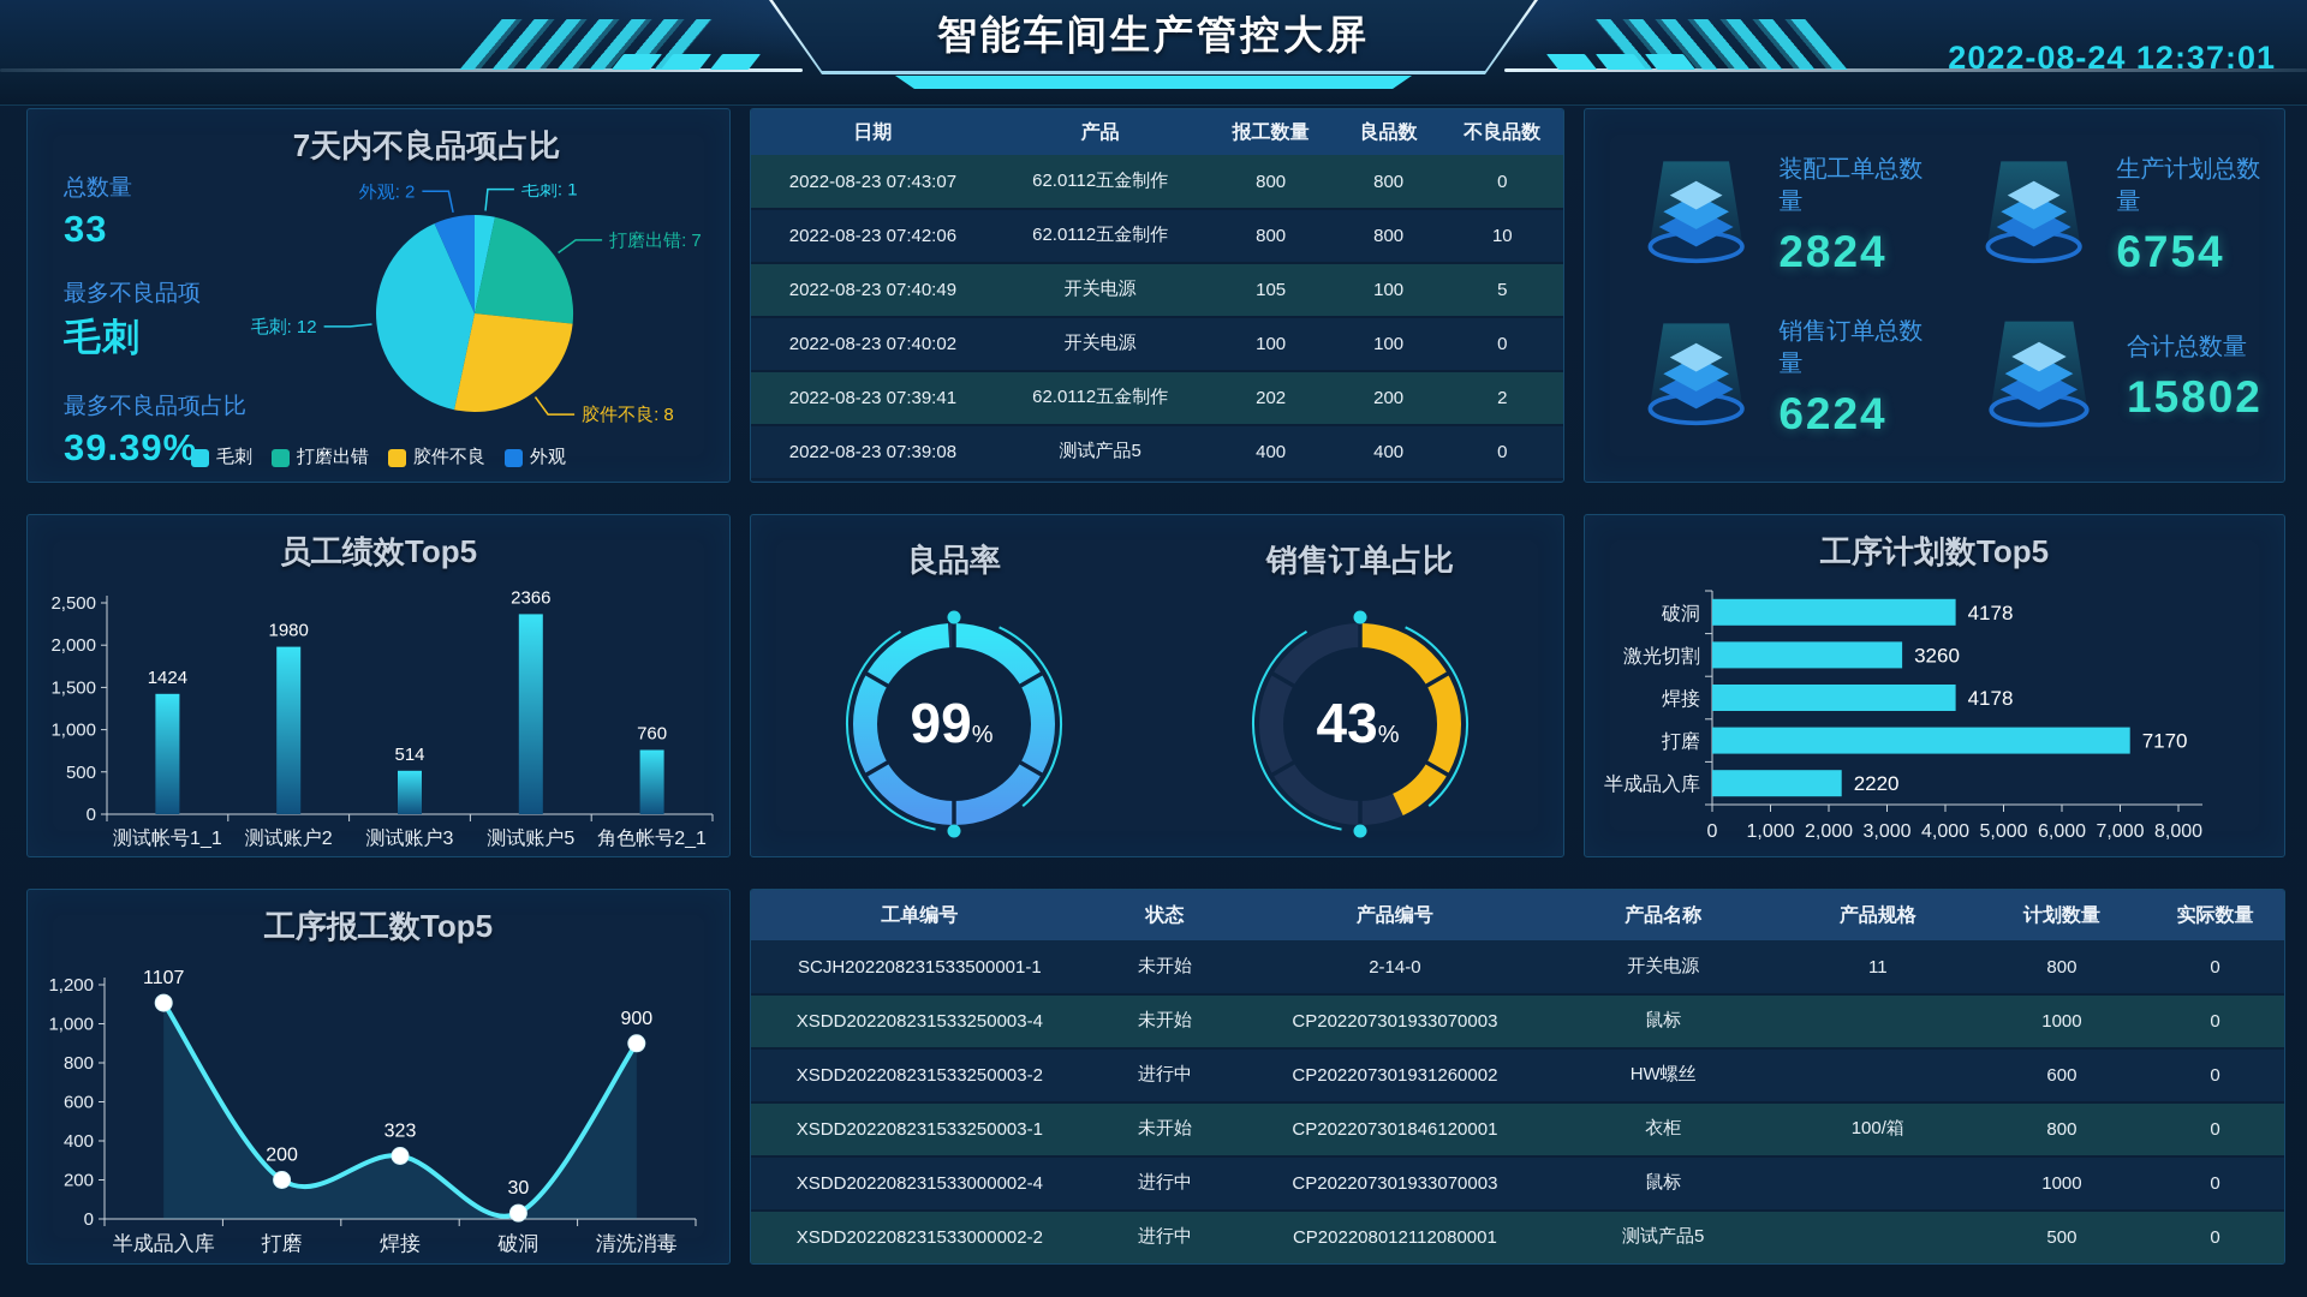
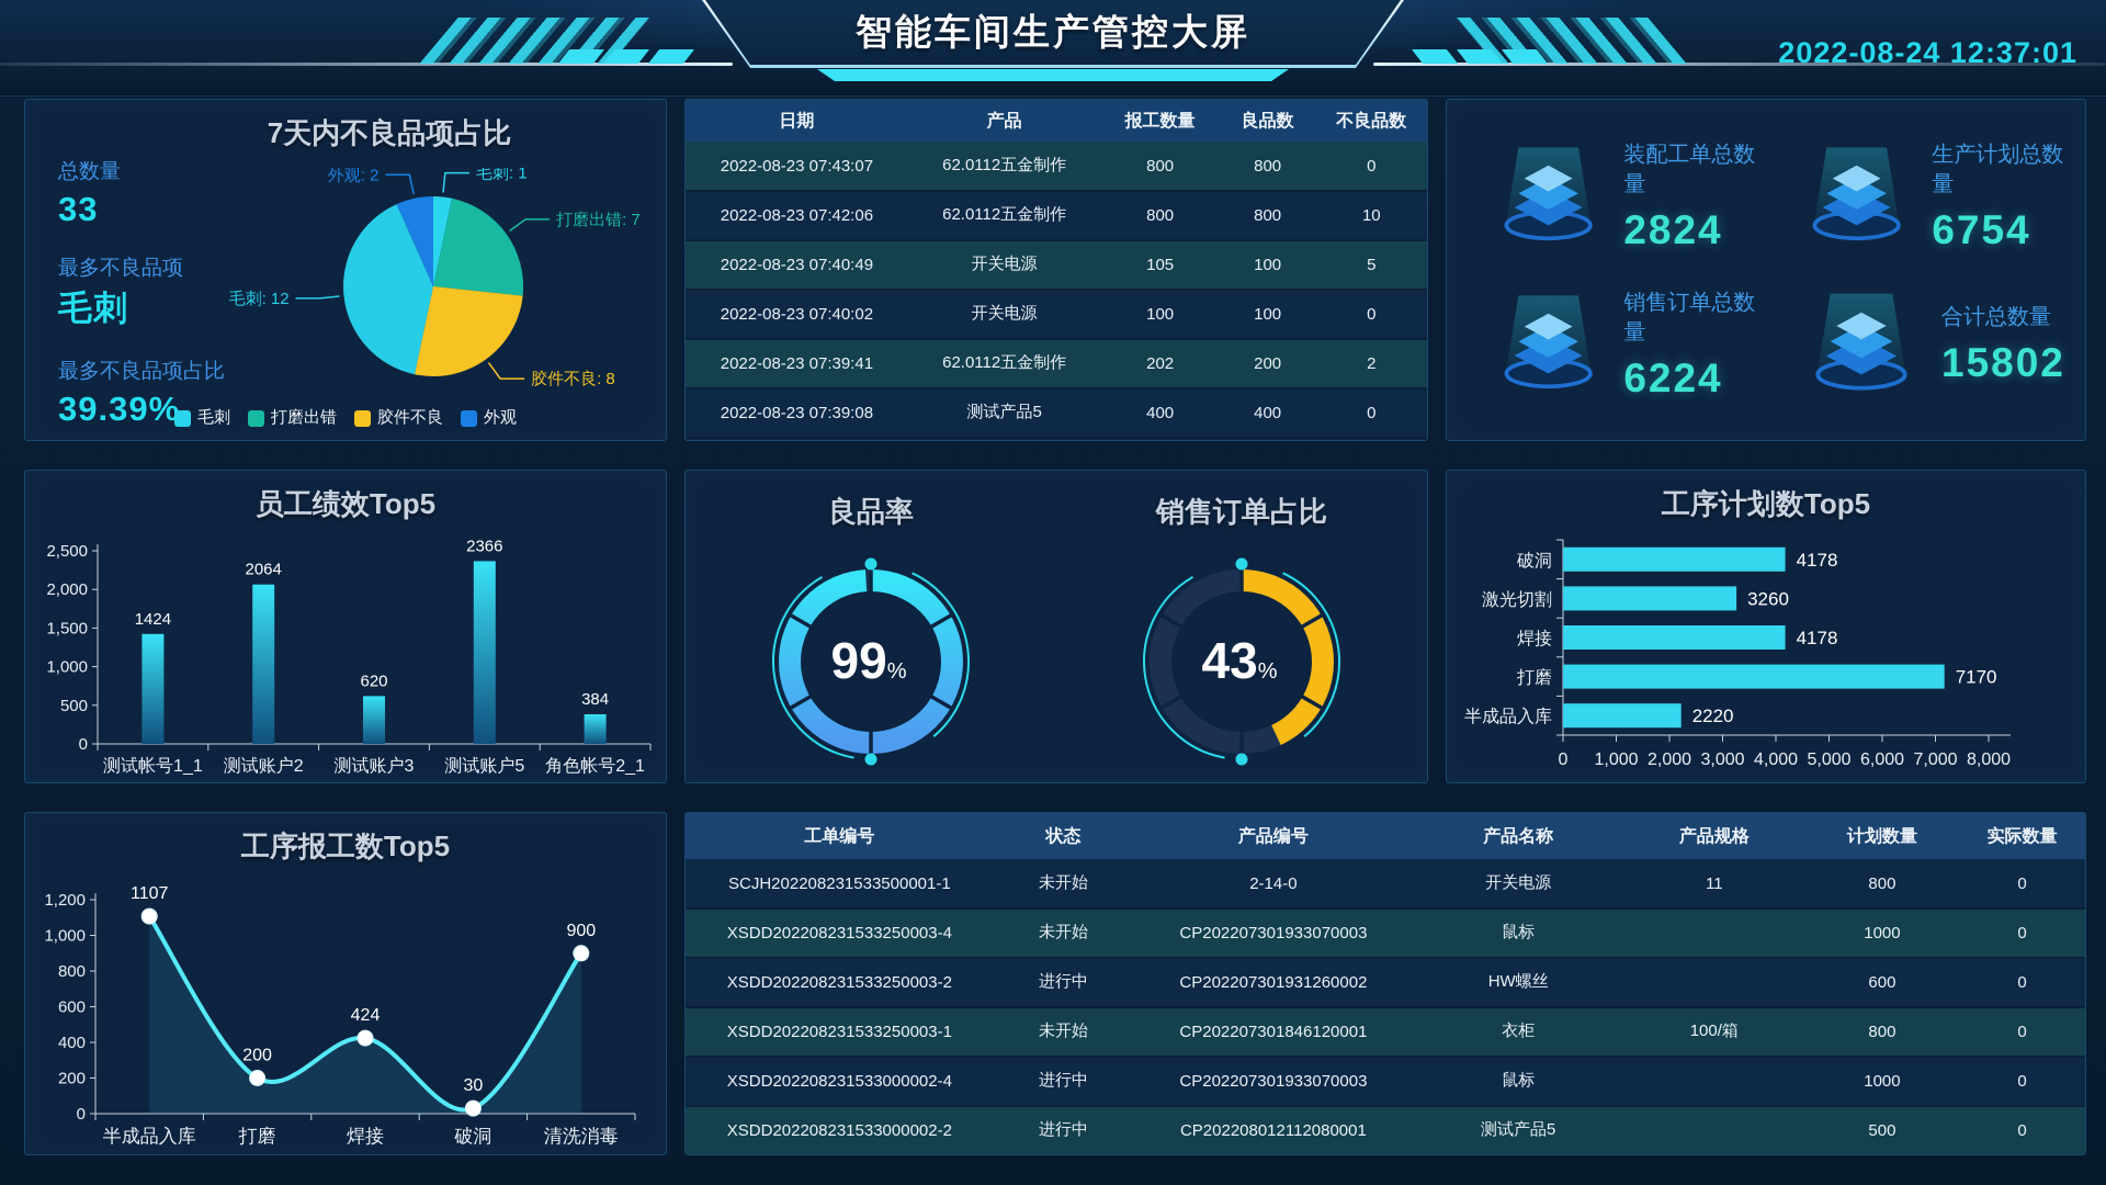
员工绩效Top5/测试账户2: 1980 -> 2064
员工绩效Top5/测试账户3: 514 -> 620
员工绩效Top5/角色帐号2_1: 760 -> 384
工序报工数Top5/焊接: 323 -> 424
